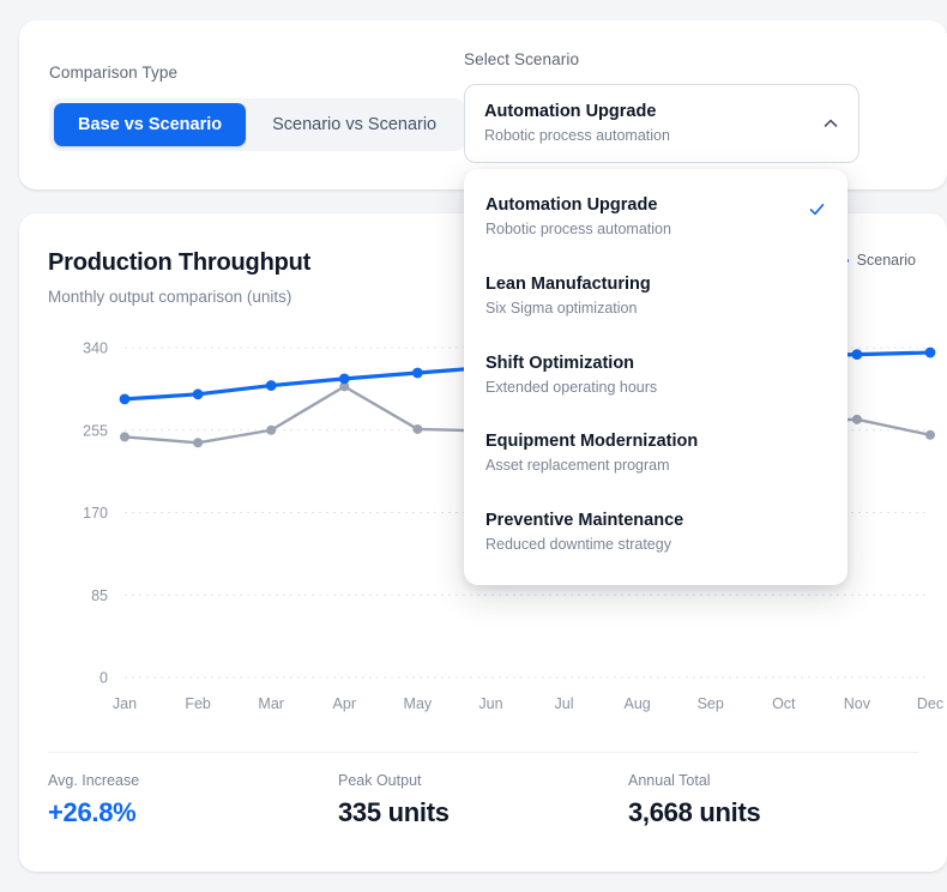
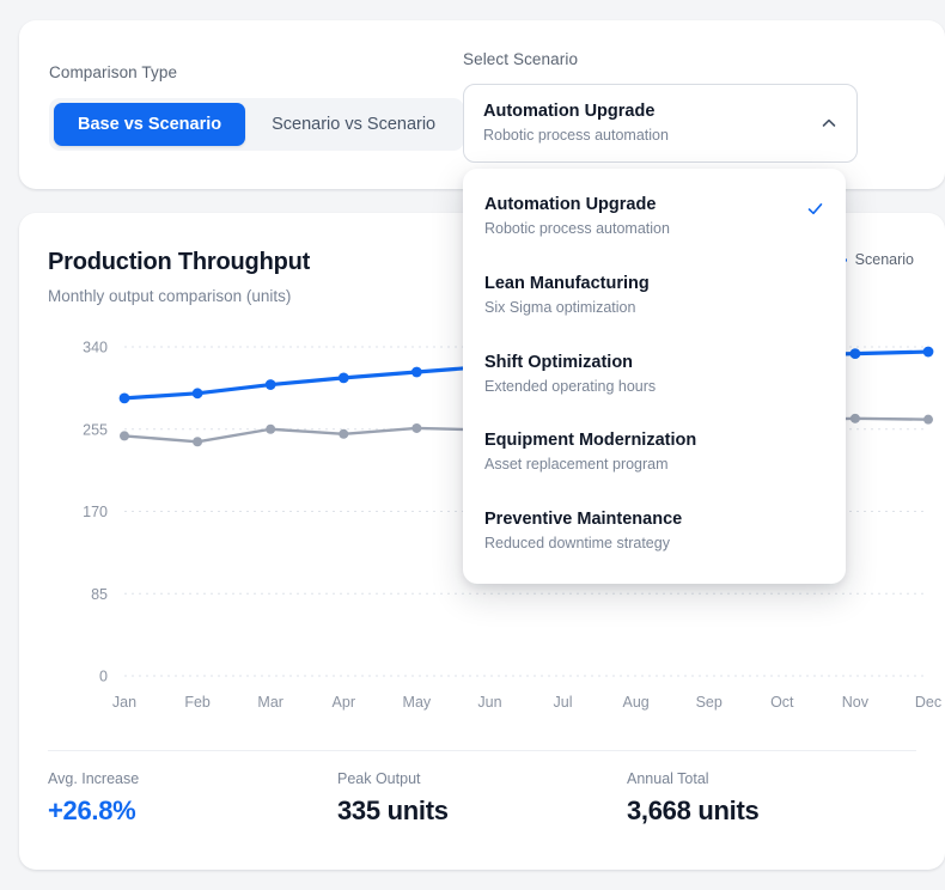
Base/Apr: 300 -> 250
Base/Dec: 250 -> 260
